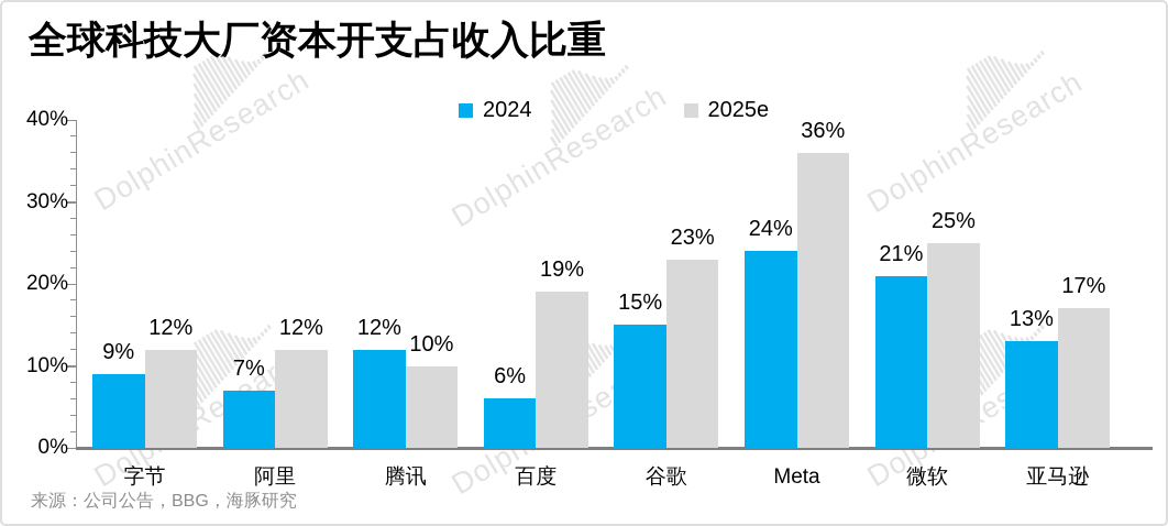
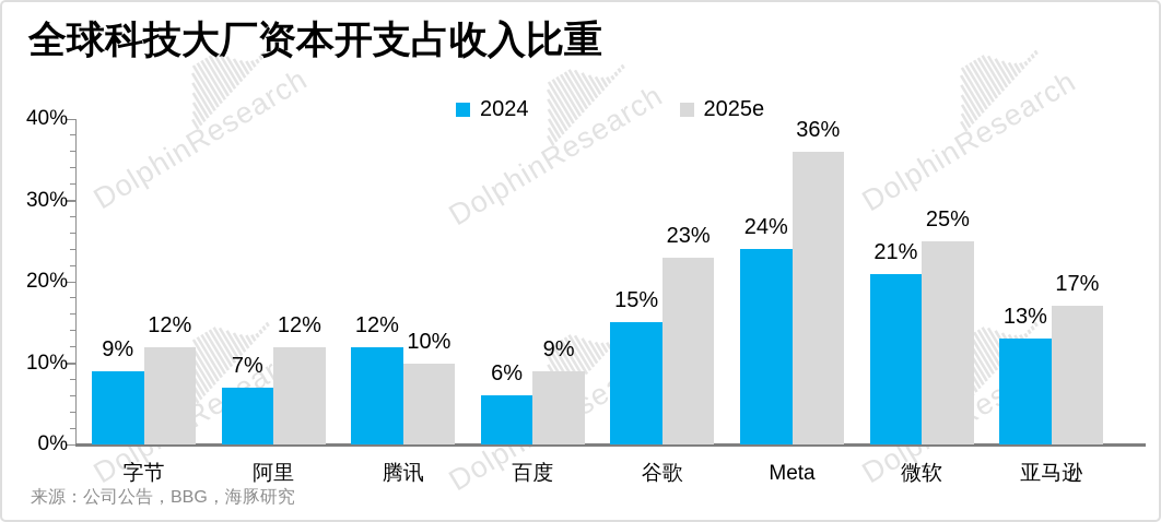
2025e/百度: 19% -> 9%
